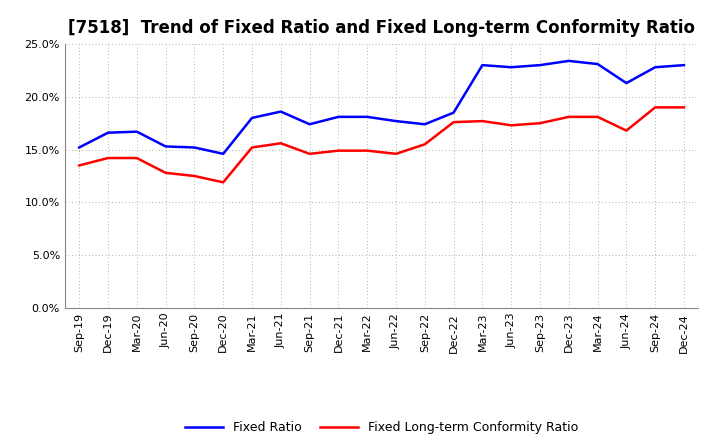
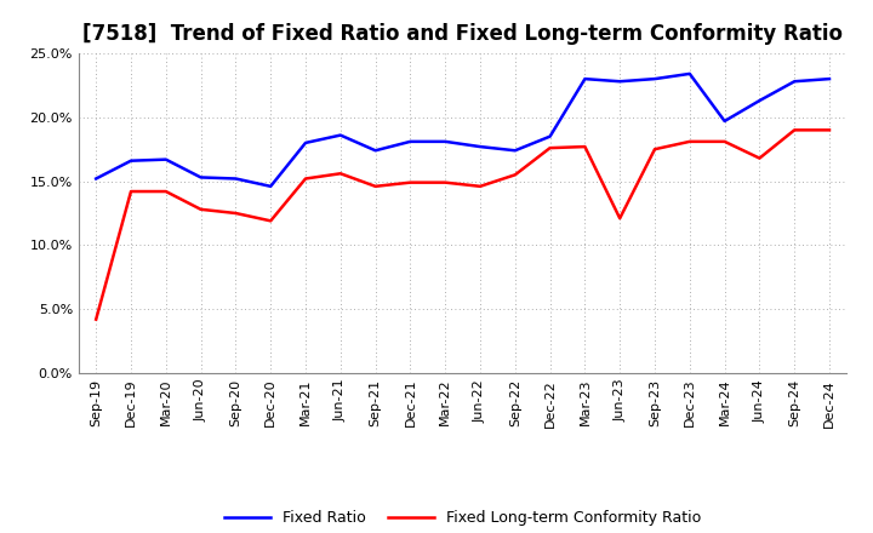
Fixed Long-term Conformity Ratio/Sep-19: 13.5% -> 4.2%
Fixed Long-term Conformity Ratio/Jun-23: 17.3% -> 12.1%
Fixed Ratio/Mar-24: 23.1% -> 19.7%
